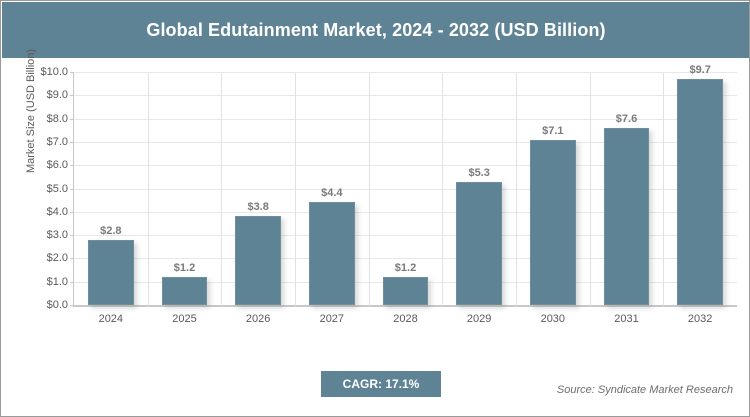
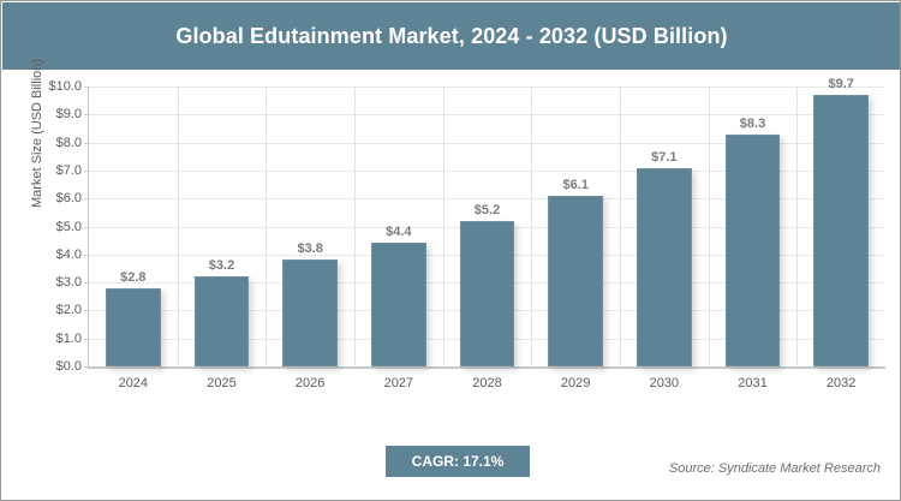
2025: $1.2 -> $3.2
2028: $1.2 -> $5.2
2029: $5.3 -> $6.1
2031: $7.6 -> $8.3
